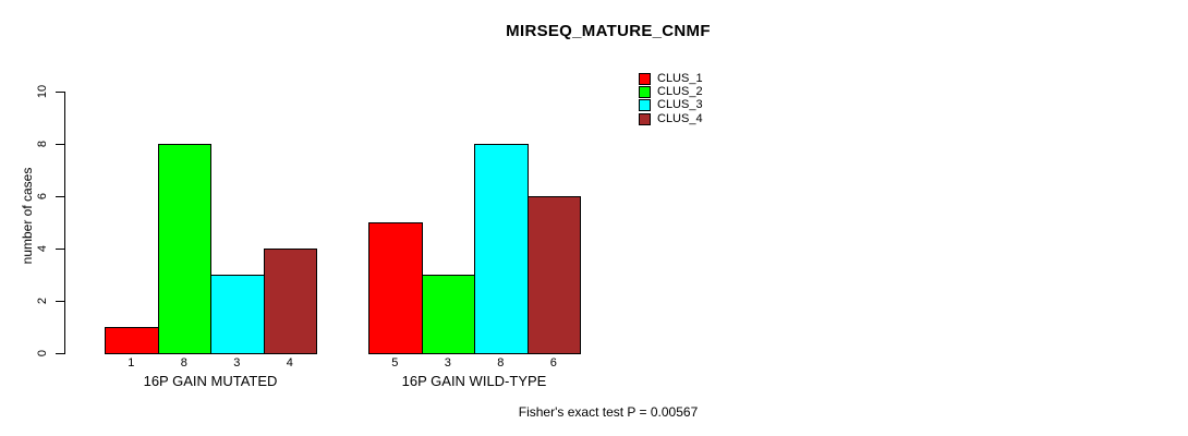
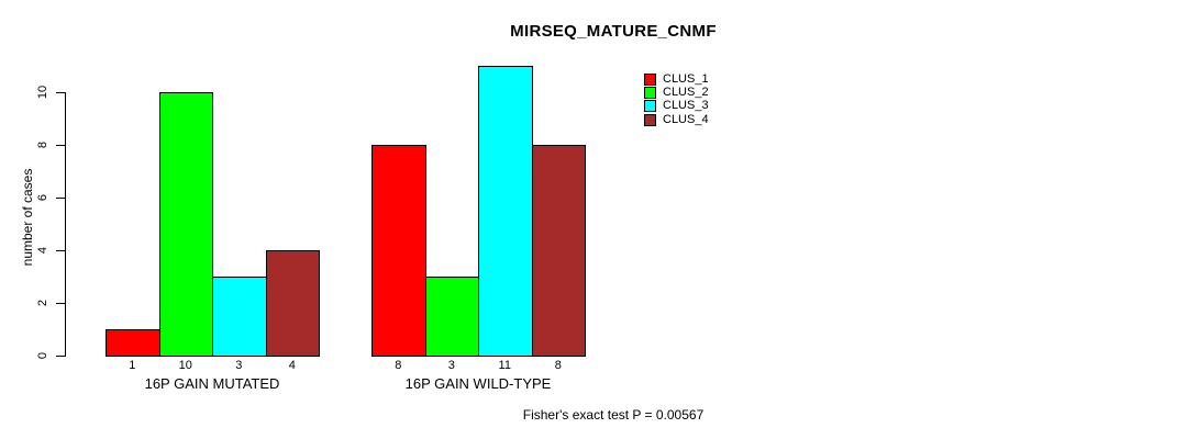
CLUS_2/16P GAIN MUTATED: 8 -> 10
CLUS_1/16P GAIN WILD-TYPE: 5 -> 8
CLUS_3/16P GAIN WILD-TYPE: 8 -> 11
CLUS_4/16P GAIN WILD-TYPE: 6 -> 8
